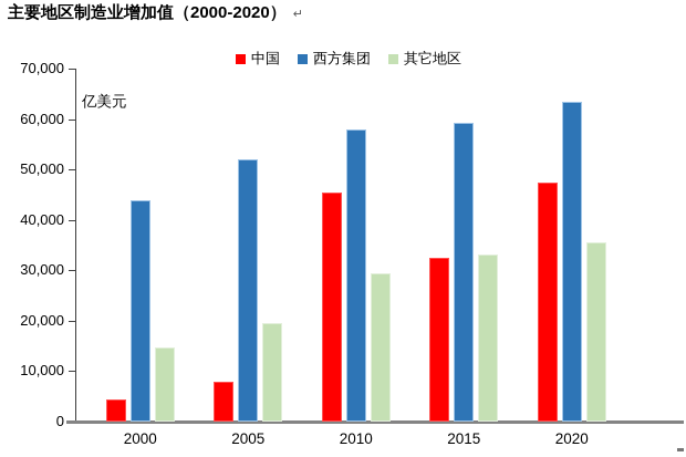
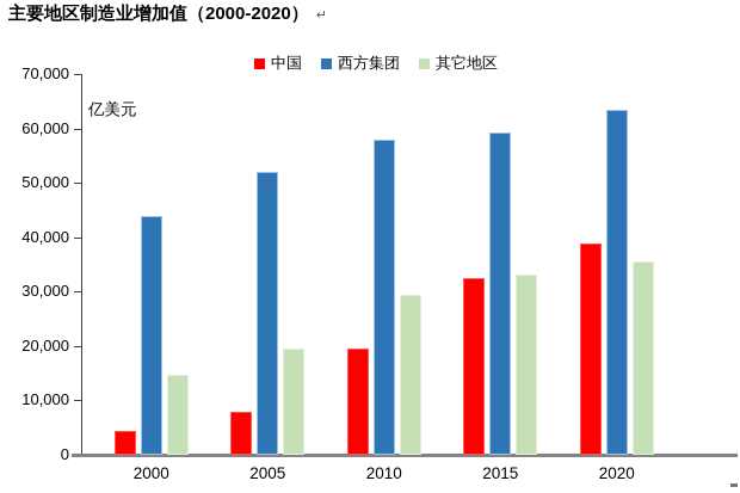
中国/2010: 45000 -> 19000
中国/2020: 47000 -> 38000
